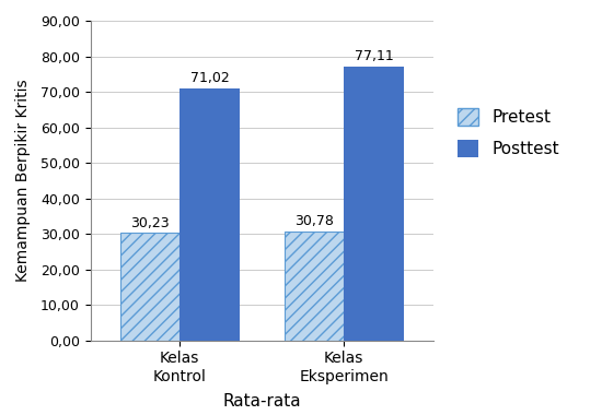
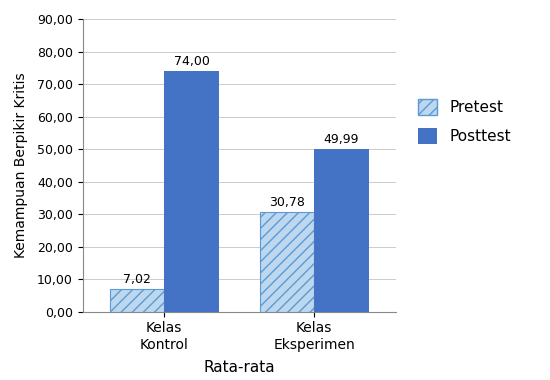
Pretest/Kelas Kontrol: 30,23 -> 7,02
Posttest/Kelas Kontrol: 71,02 -> 74,00
Posttest/Kelas Eksperimen: 77,11 -> 49,99
